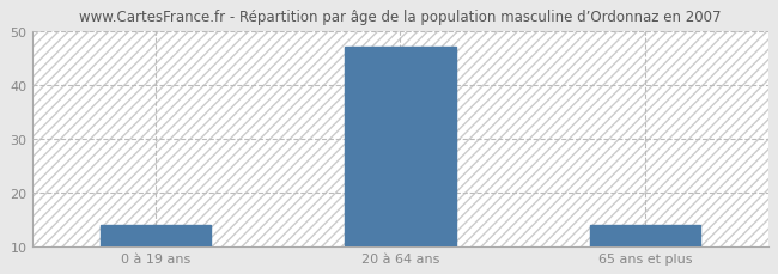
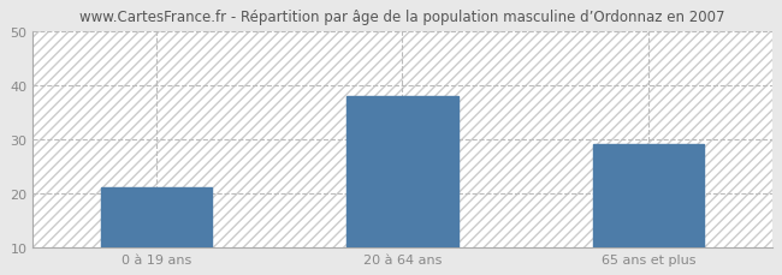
0 à 19 ans: 14 -> 21
20 à 64 ans: 47 -> 38
65 ans et plus: 14 -> 29
